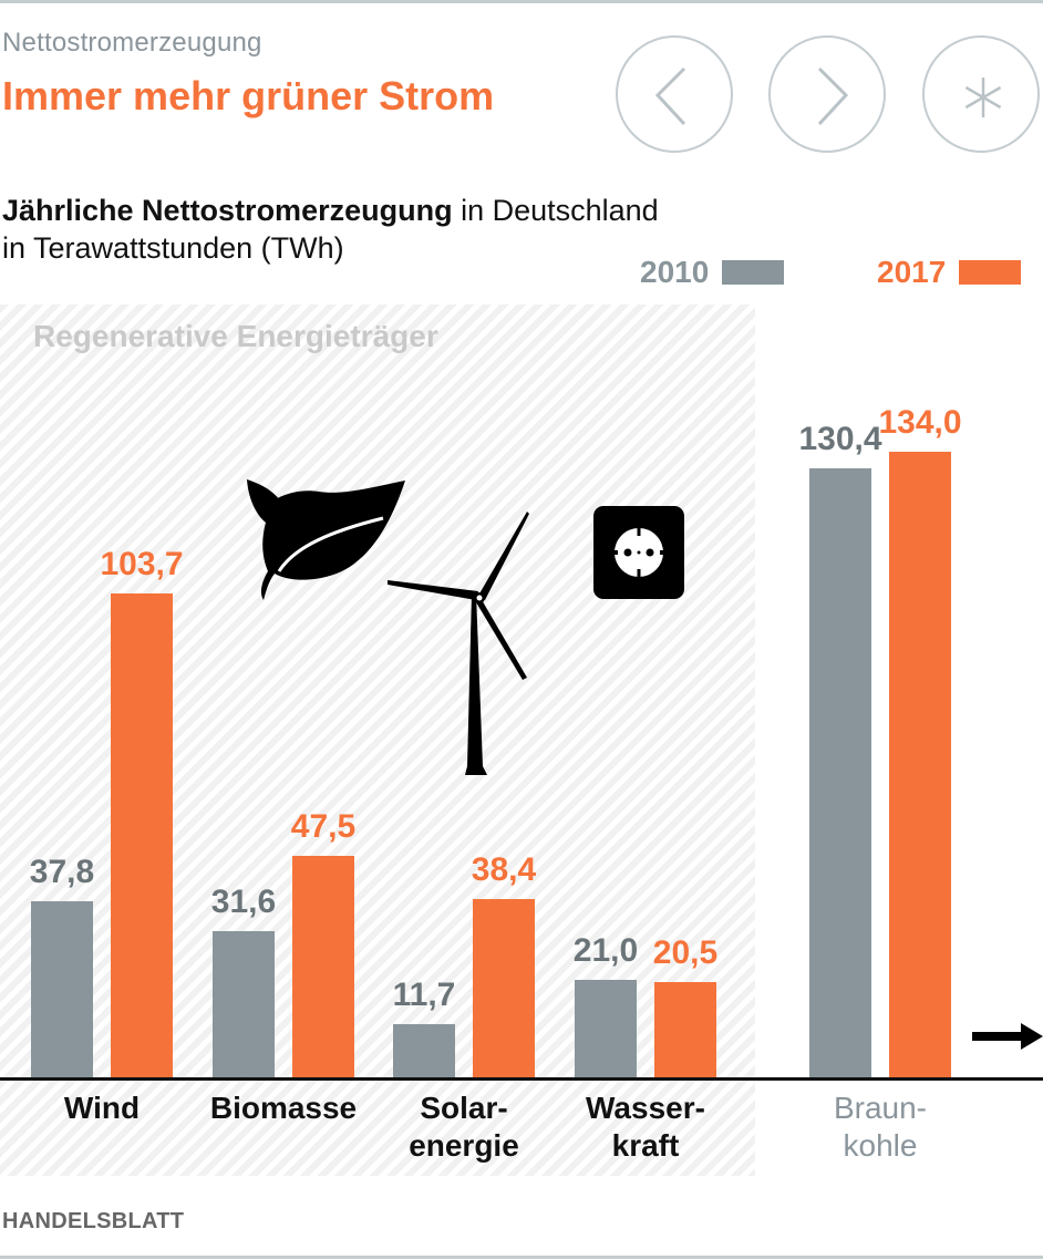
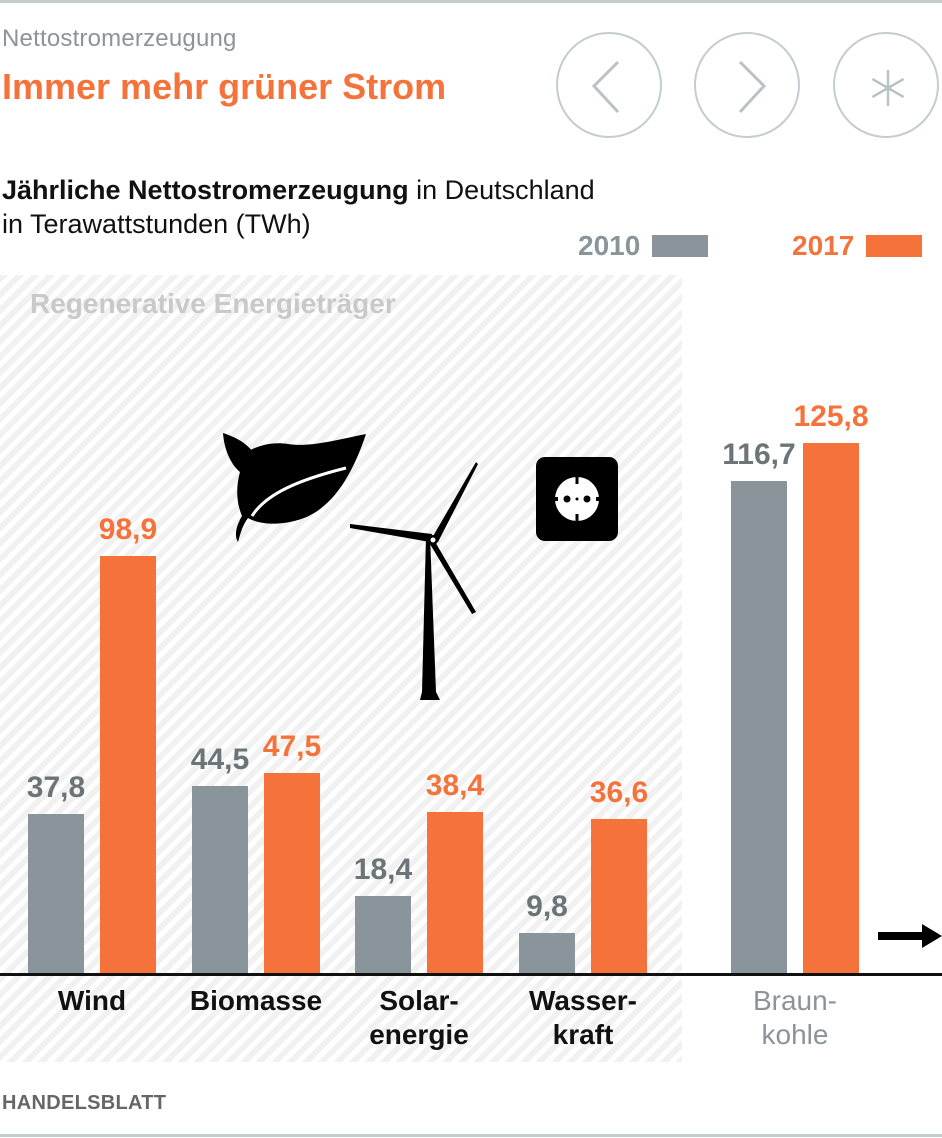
2017/Wind: 103,7 -> 98,9
2010/Biomasse: 31,6 -> 44,5
2010/Solar- energie: 11,7 -> 18,4
2010/Wasser- kraft: 21,0 -> 9,8
2017/Wasser- kraft: 20,5 -> 36,6
2010/Braun- kohle: 130,4 -> 116,7
2017/Braun- kohle: 134,0 -> 125,8
